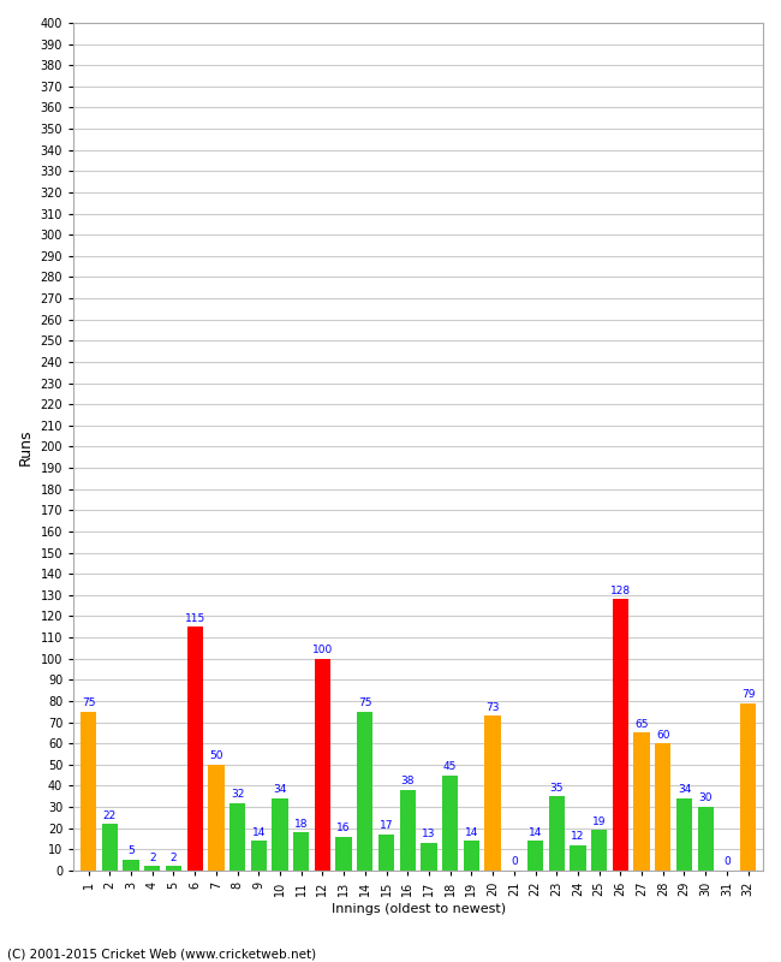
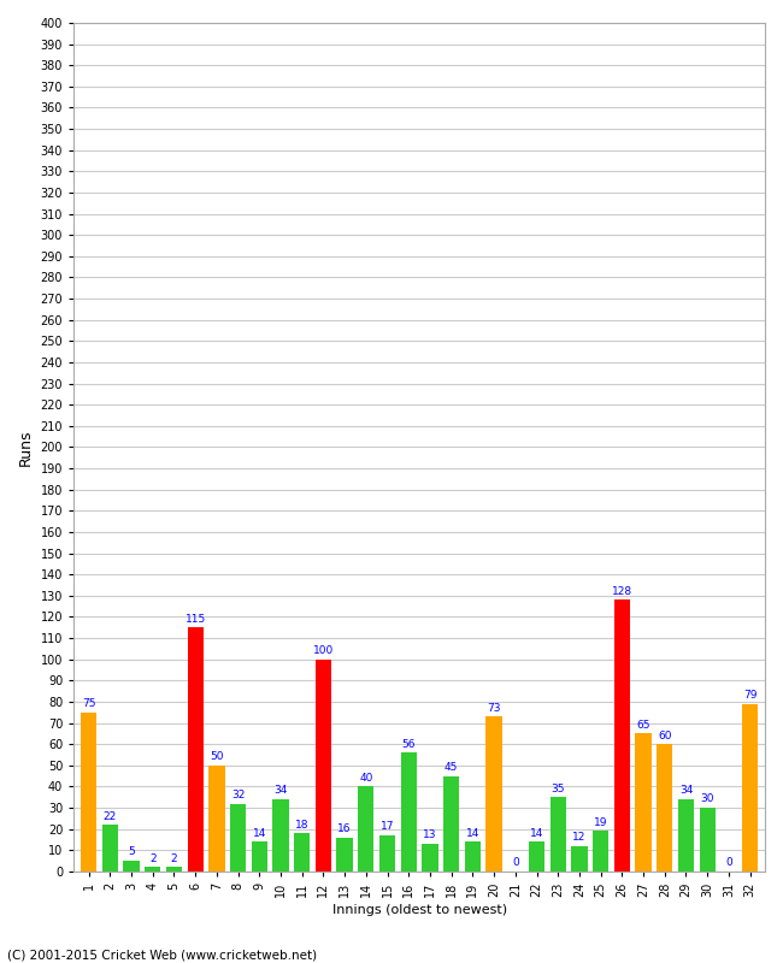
14: 75 -> 40
16: 38 -> 56
